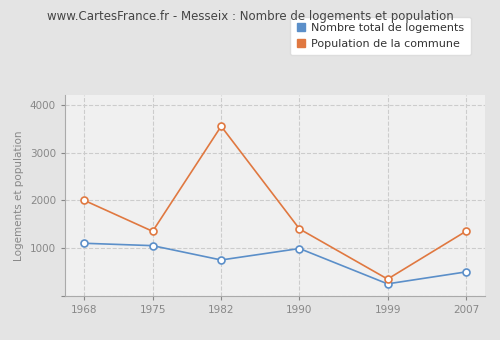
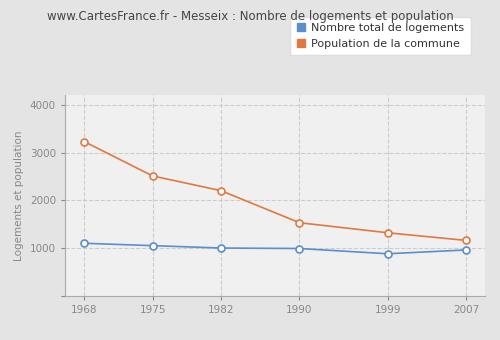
Population de la commune/1968: 2000 -> 3230
Population de la commune/1975: 1350 -> 2510
Nombre total de logements/1982: 750 -> 1000
Population de la commune/1982: 3550 -> 2200
Population de la commune/1990: 1400 -> 1530
Nombre total de logements/1999: 250 -> 880
Population de la commune/1999: 350 -> 1320
Nombre total de logements/2007: 500 -> 960
Population de la commune/2007: 1350 -> 1160
